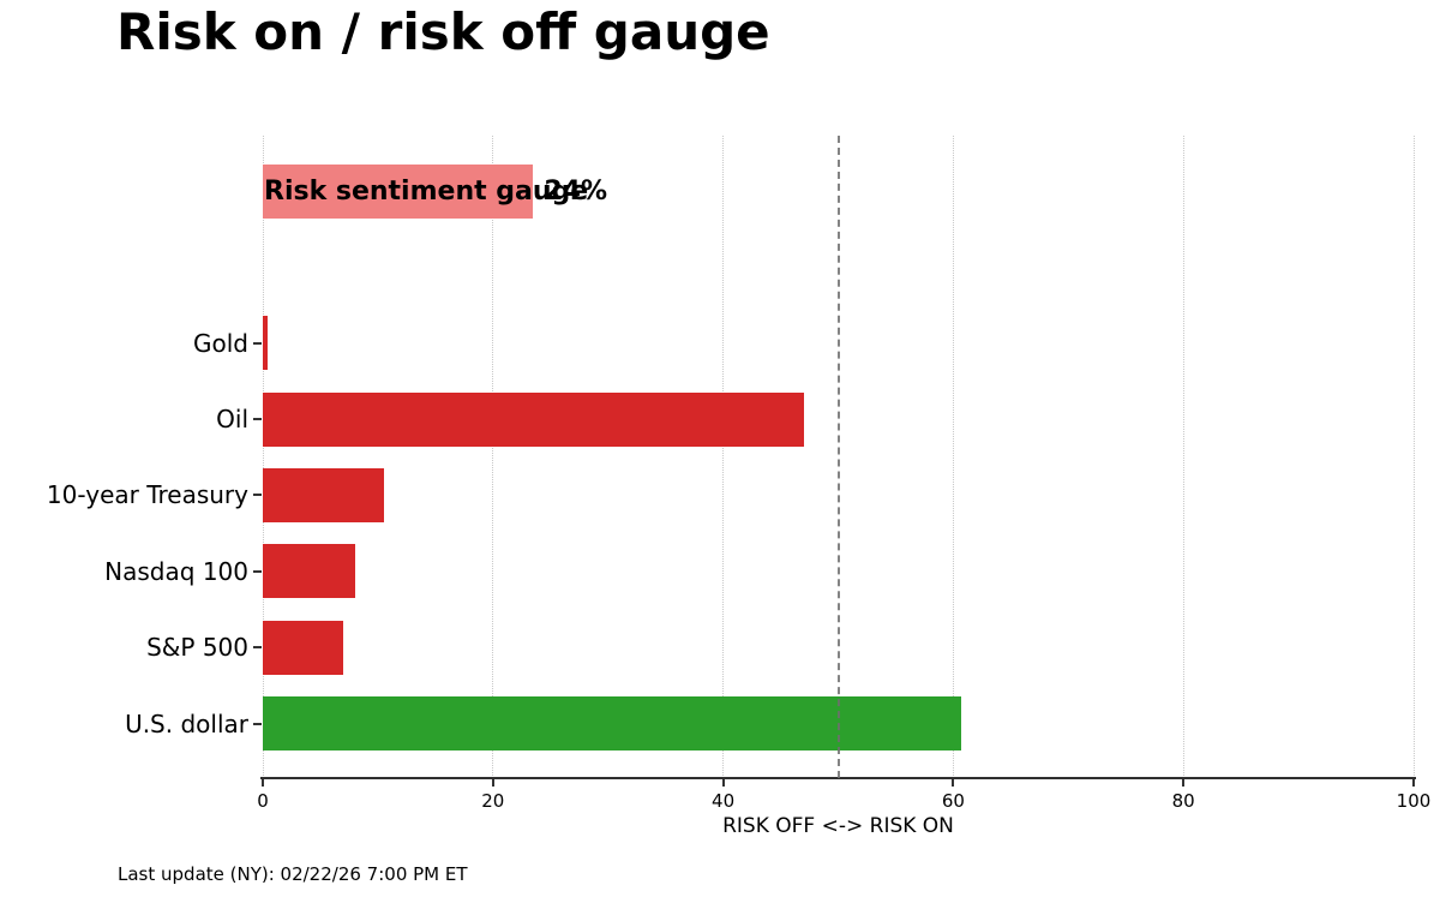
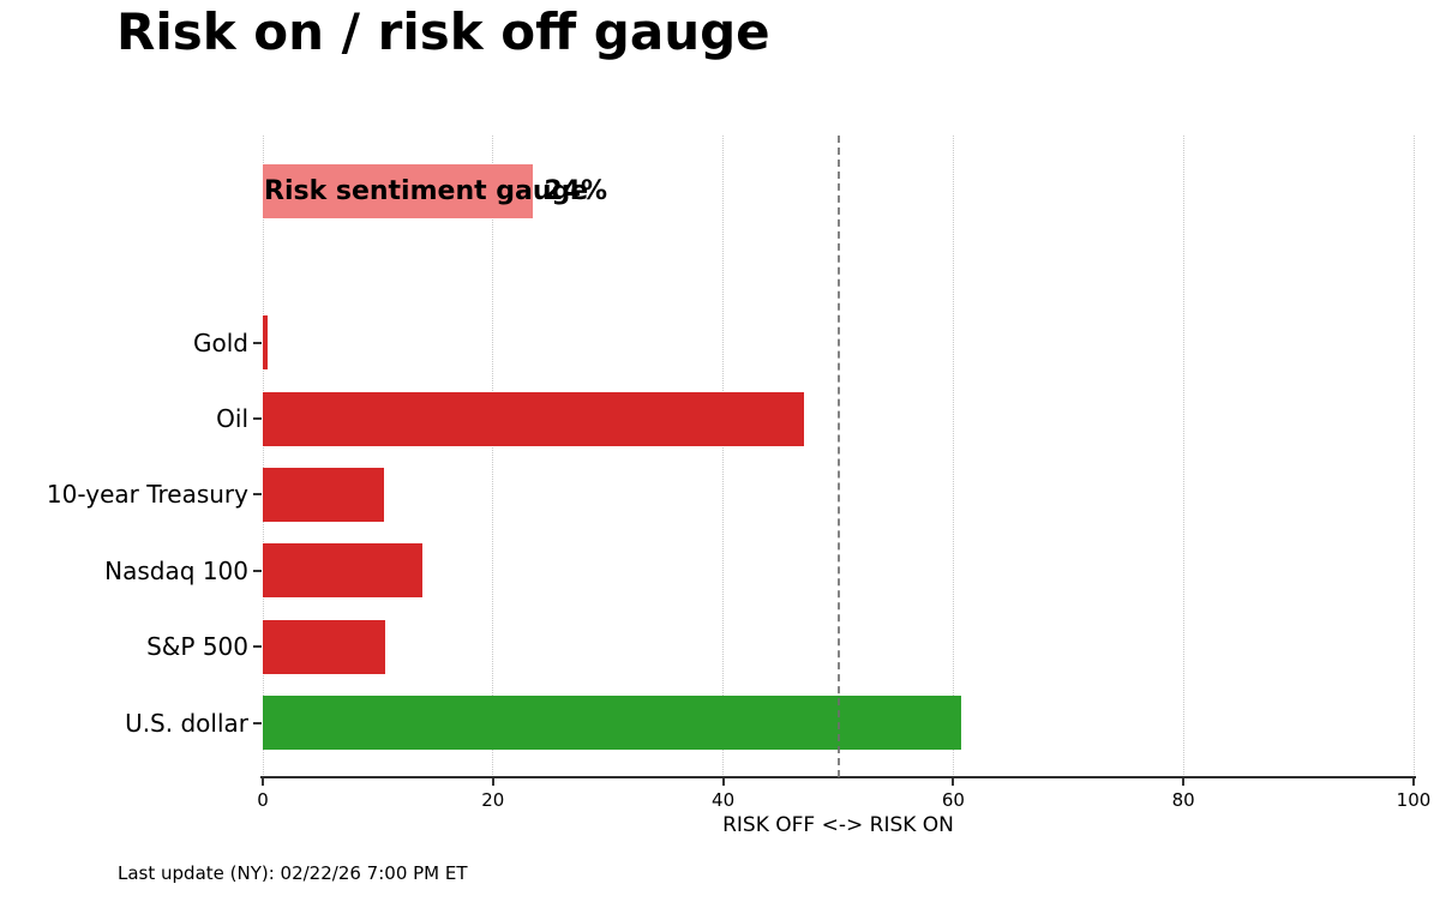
Nasdaq 100: 8 -> 14
S&P 500: 7 -> 11
